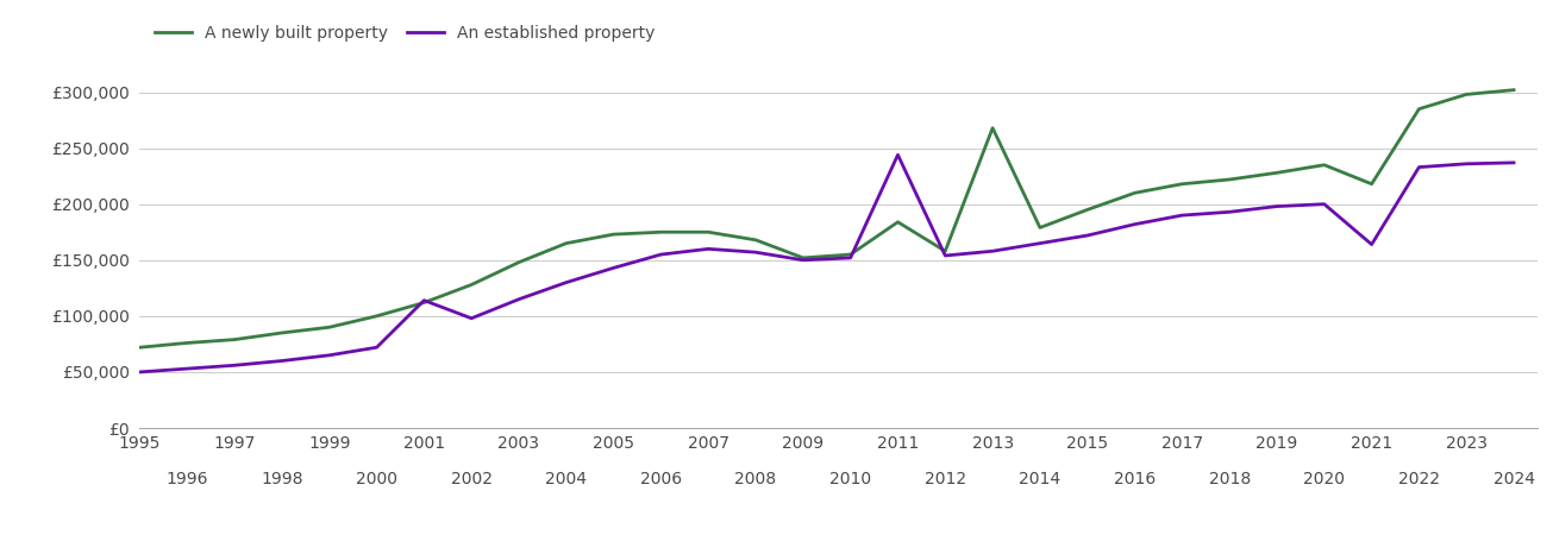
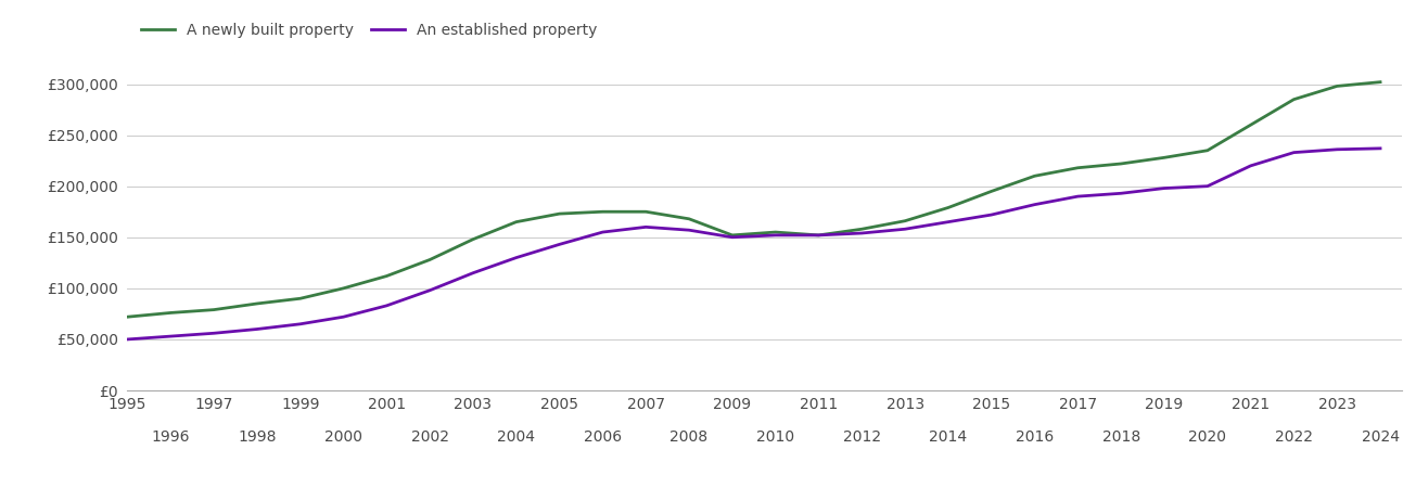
An established property/2001: £114,000 -> £83,000
A newly built property/2011: £184,000 -> £152,000
An established property/2011: £244,000 -> £152,000
A newly built property/2013: £268,000 -> £166,000
A newly built property/2021: £218,000 -> £260,000
An established property/2021: £164,000 -> £220,000
